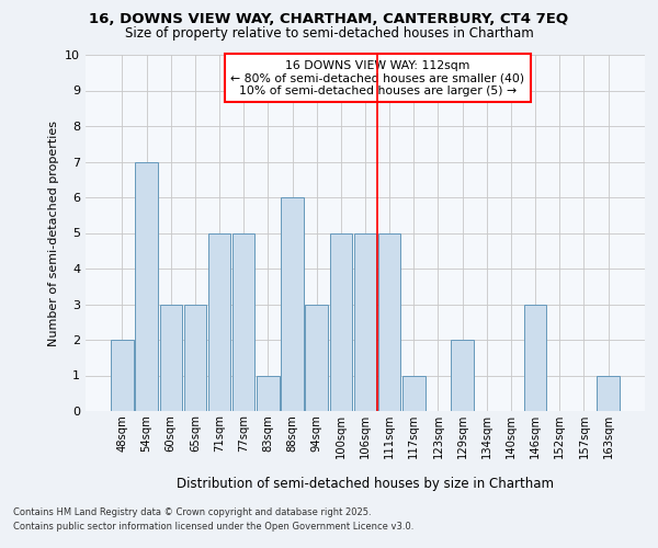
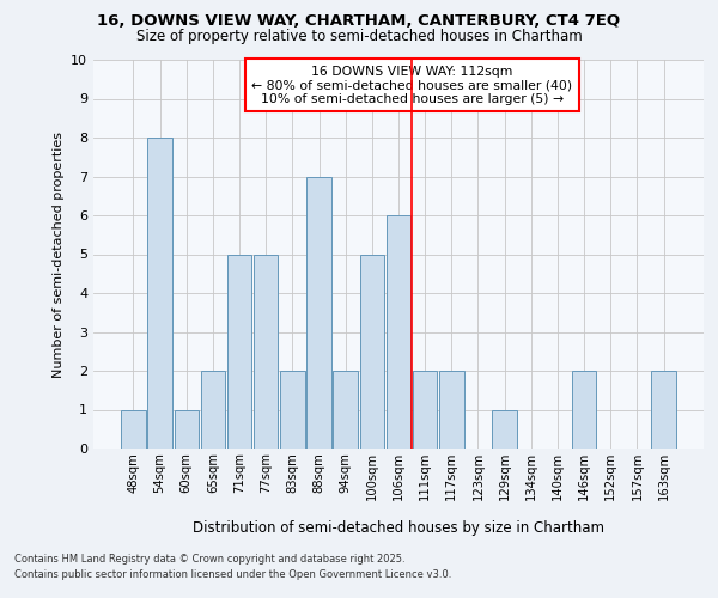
48sqm: 2 -> 1
54sqm: 7 -> 8
60sqm: 3 -> 1
65sqm: 3 -> 2
83sqm: 1 -> 2
88sqm: 6 -> 7
94sqm: 3 -> 2
106sqm: 5 -> 6
111sqm: 5 -> 2
117sqm: 1 -> 2
129sqm: 2 -> 1
146sqm: 3 -> 2
163sqm: 1 -> 2
